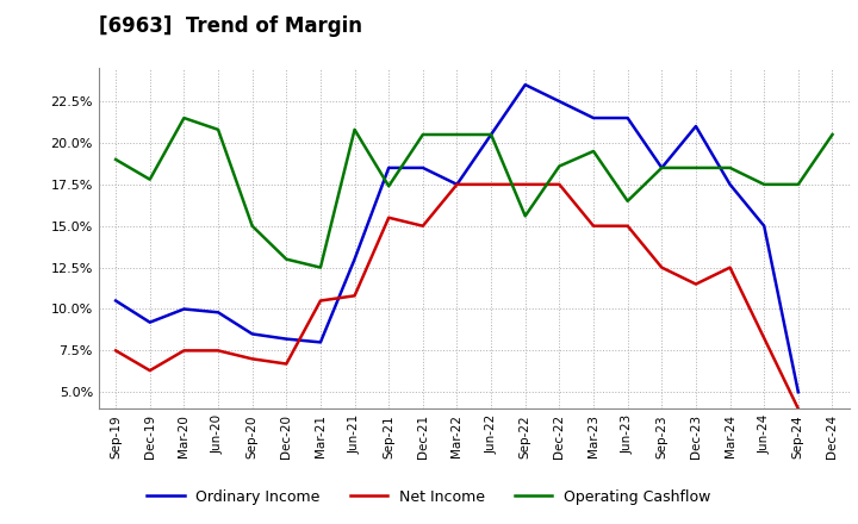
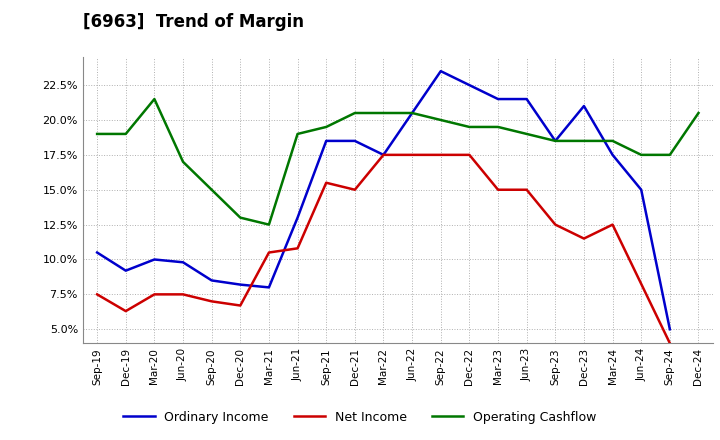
Operating Cashflow/Dec-19: 17.8% -> 19.0%
Operating Cashflow/Jun-20: 20.8% -> 17.0%
Operating Cashflow/Jun-21: 20.8% -> 19.0%
Operating Cashflow/Sep-21: 17.4% -> 19.5%
Operating Cashflow/Sep-22: 15.6% -> 20.0%
Operating Cashflow/Dec-22: 18.6% -> 19.5%
Operating Cashflow/Jun-23: 16.5% -> 19.0%
